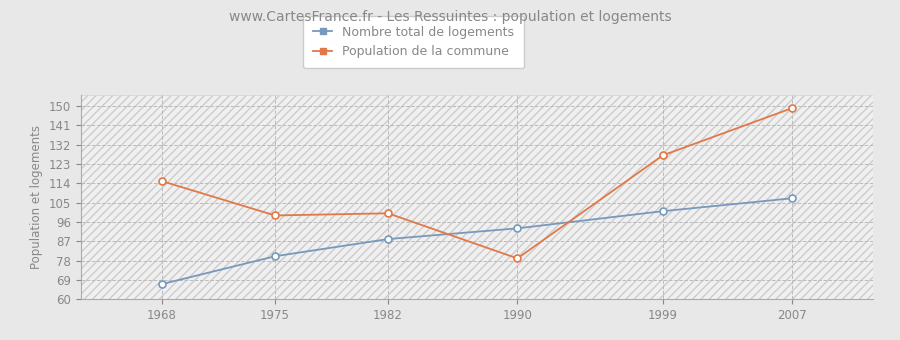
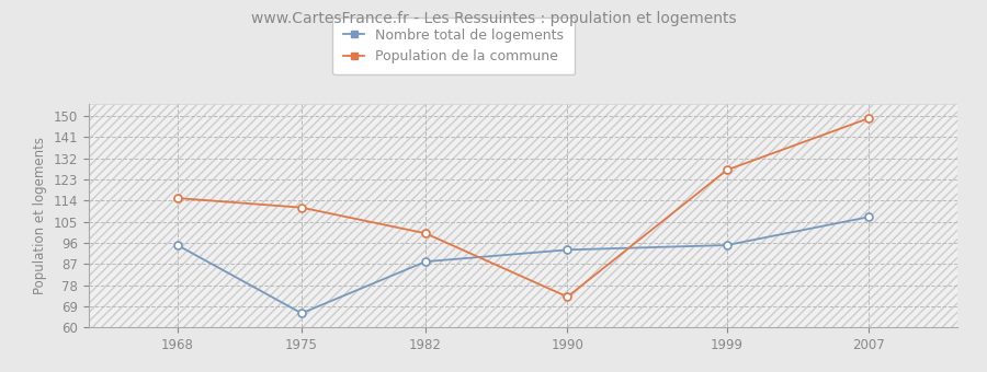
Nombre total de logements/1968: 67 -> 95
Nombre total de logements/1975: 80 -> 66
Population de la commune/1975: 99 -> 111
Population de la commune/1990: 79 -> 73
Nombre total de logements/1999: 101 -> 95
